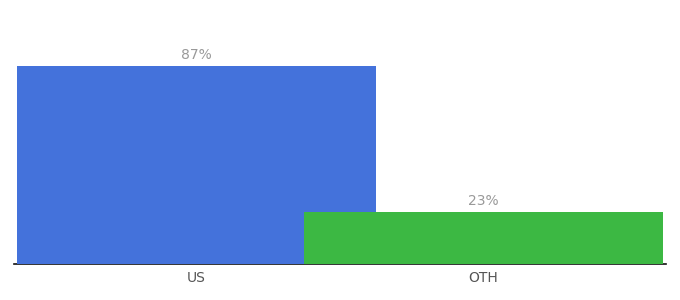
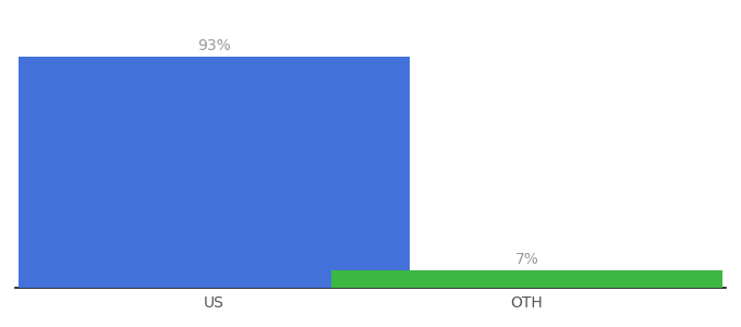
US: 87% -> 93%
OTH: 23% -> 7%
